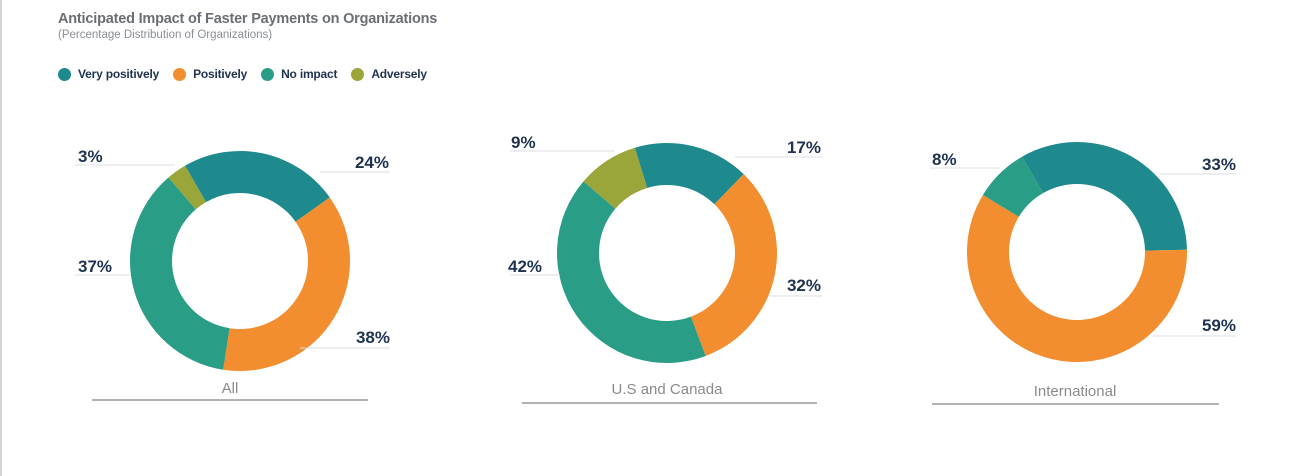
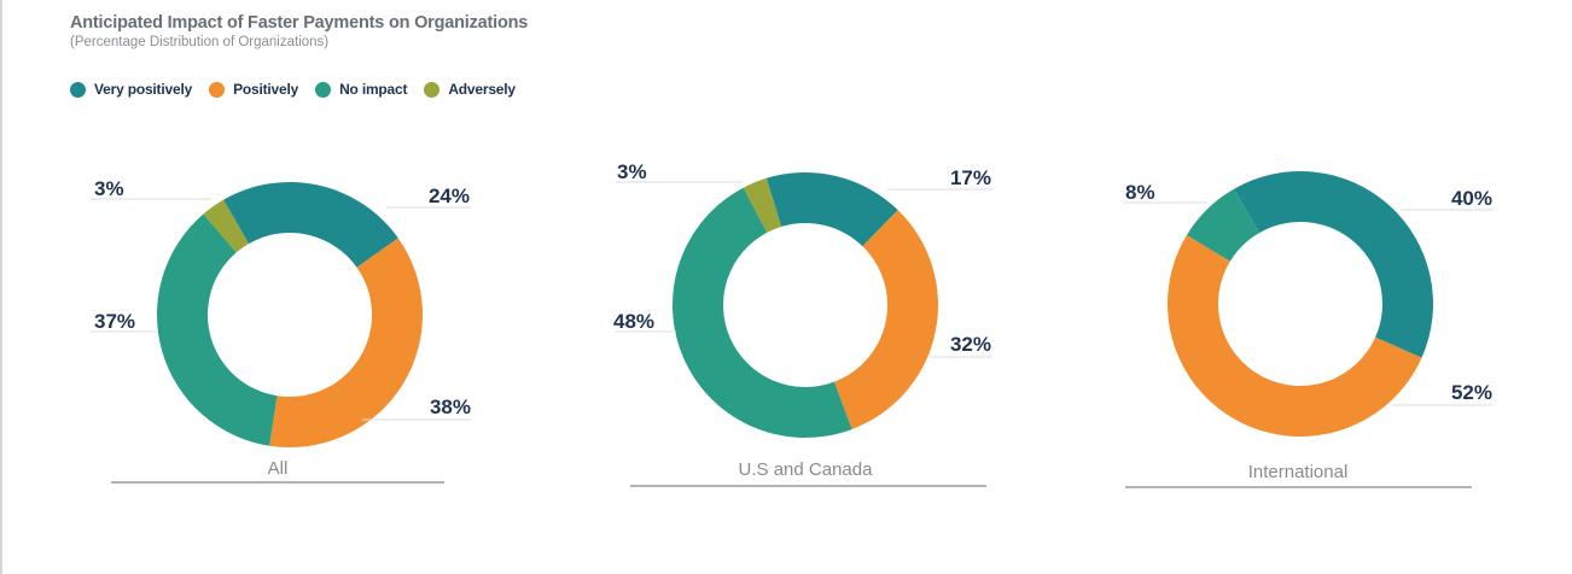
U.S and Canada/No impact: 42% -> 48%
U.S and Canada/Adversely: 9% -> 3%
International/Very positively: 33% -> 40%
International/Positively: 59% -> 52%
